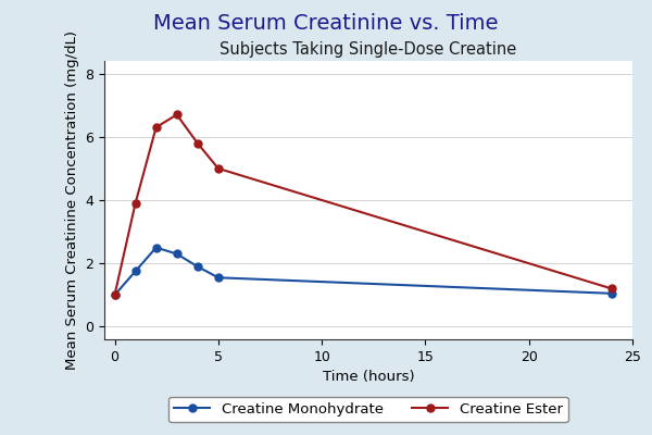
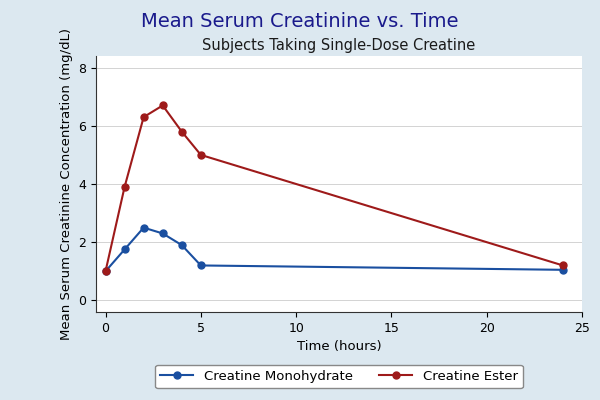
Creatine Monohydrate/5: 1.55 -> 1.20
